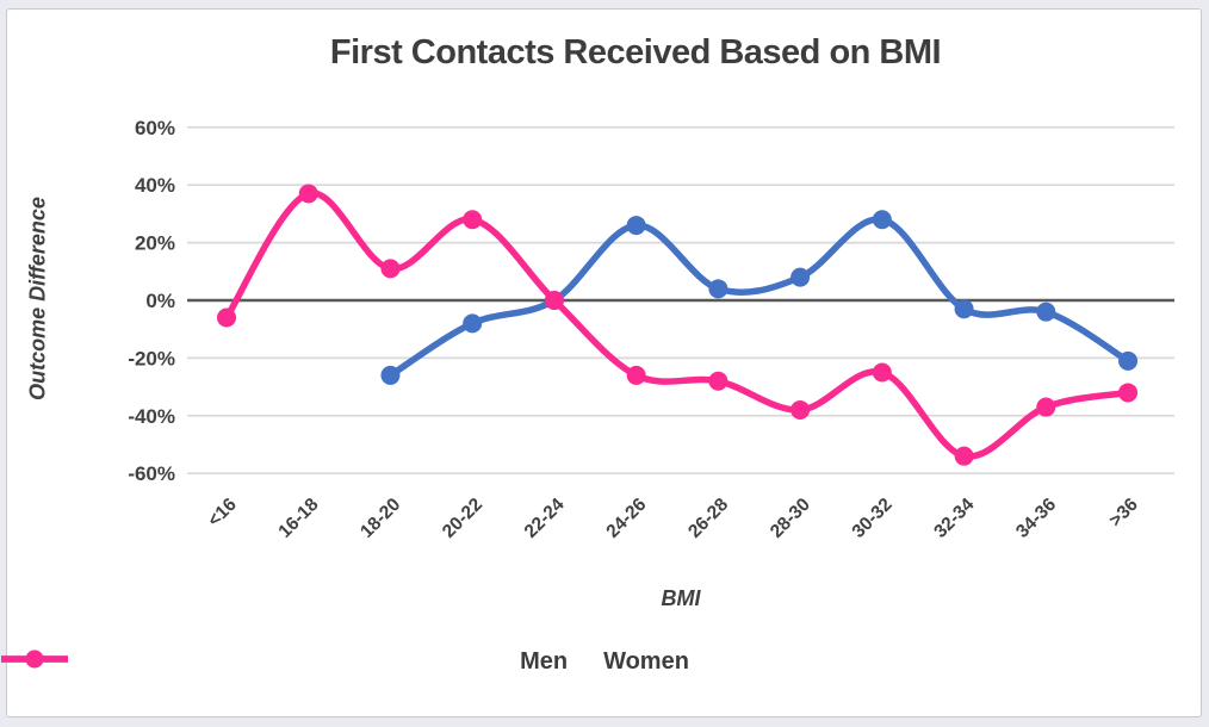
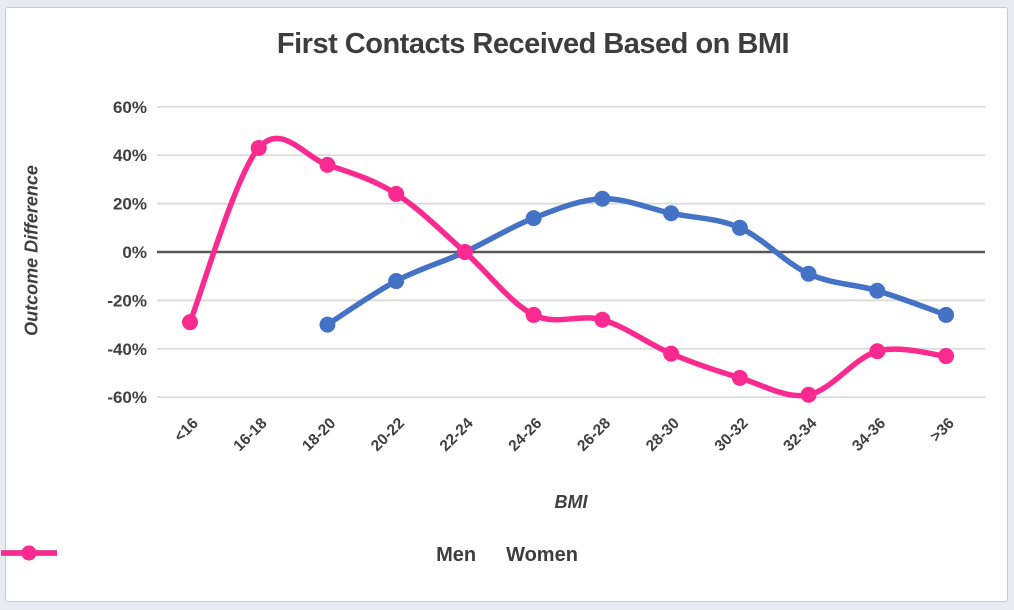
Women/<16: -6% -> -29%
Women/16-18: 37% -> 43%
Men/18-20: -26% -> -30%
Women/18-20: 11% -> 36%
Men/20-22: -8% -> -12%
Women/20-22: 28% -> 24%
Men/24-26: 26% -> 14%
Men/26-28: 4% -> 22%
Men/28-30: 8% -> 16%
Women/28-30: -38% -> -42%
Men/30-32: 28% -> 10%
Women/30-32: -25% -> -52%
Men/32-34: -3% -> -9%
Women/32-34: -54% -> -59%
Men/34-36: -4% -> -16%
Women/34-36: -37% -> -41%
Men/>36: -21% -> -26%
Women/>36: -32% -> -43%
